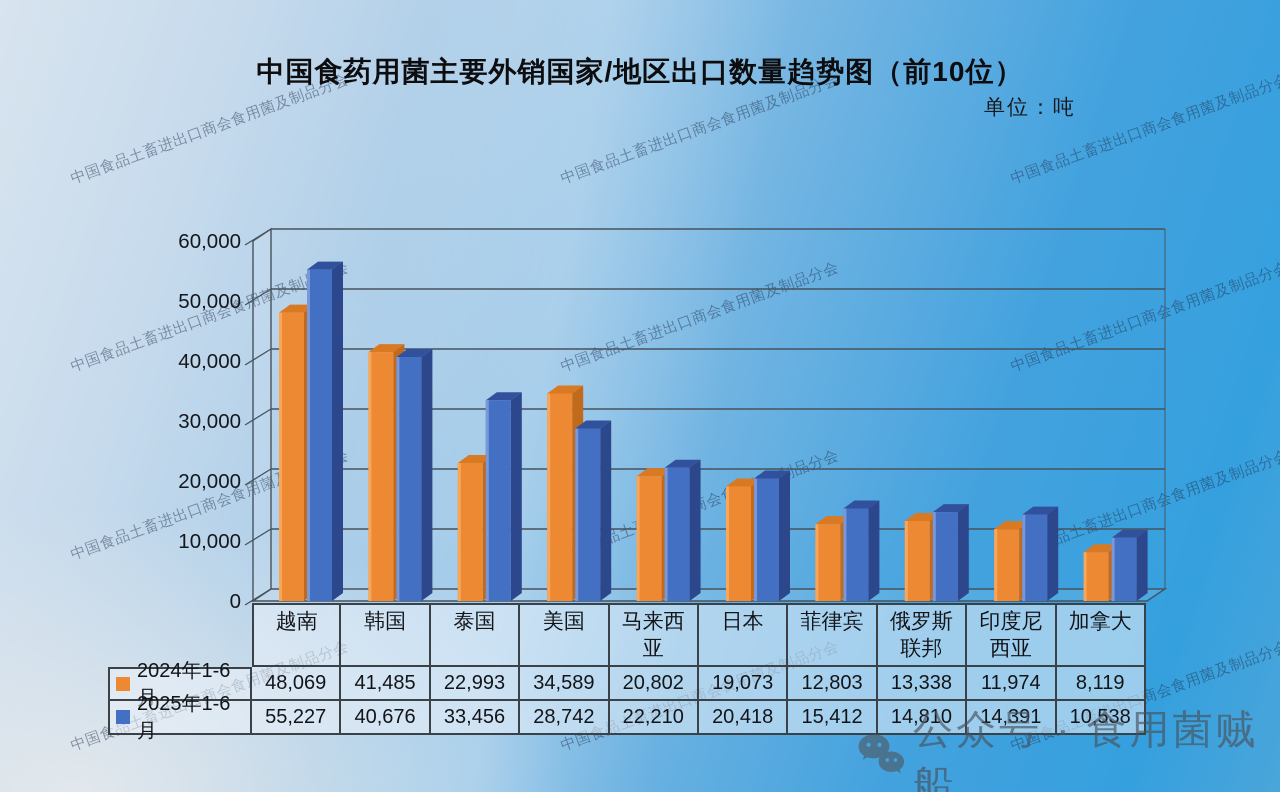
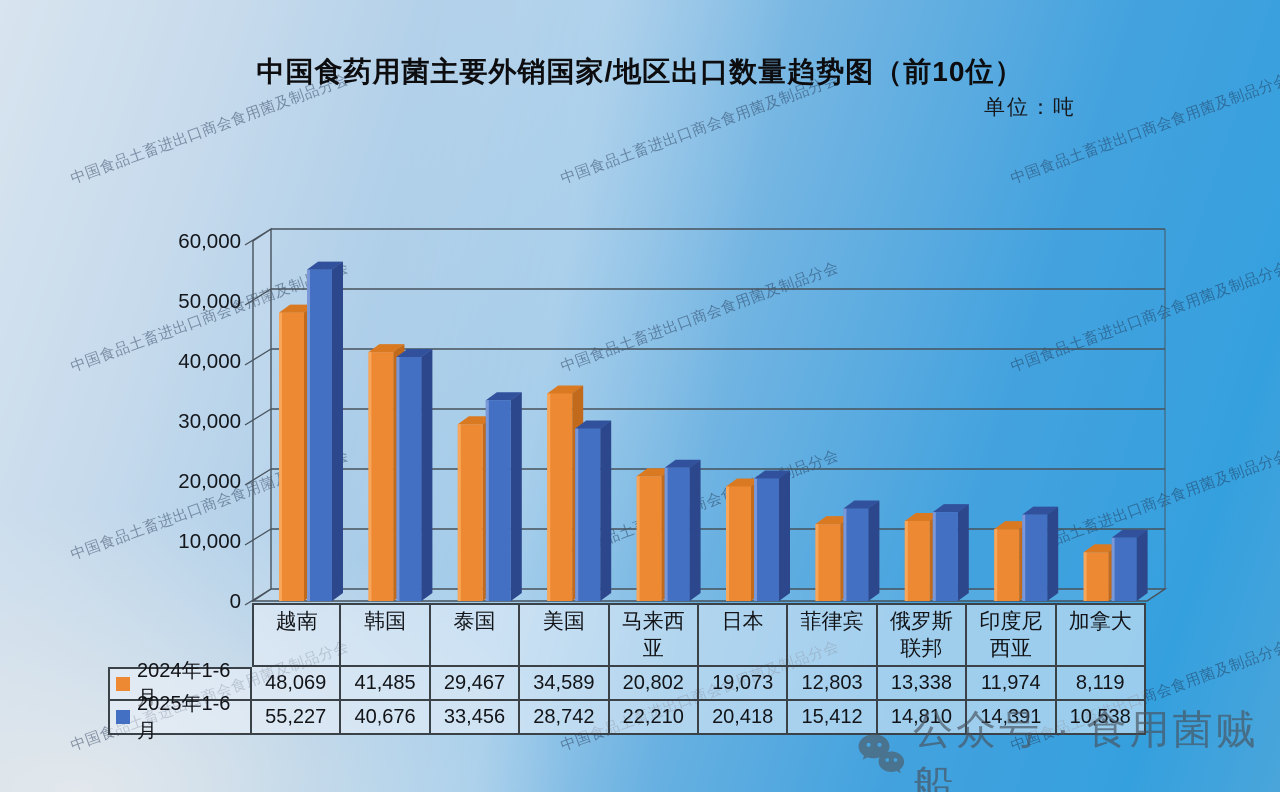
2024年1-6月/泰国: 22,993 -> 29,467
